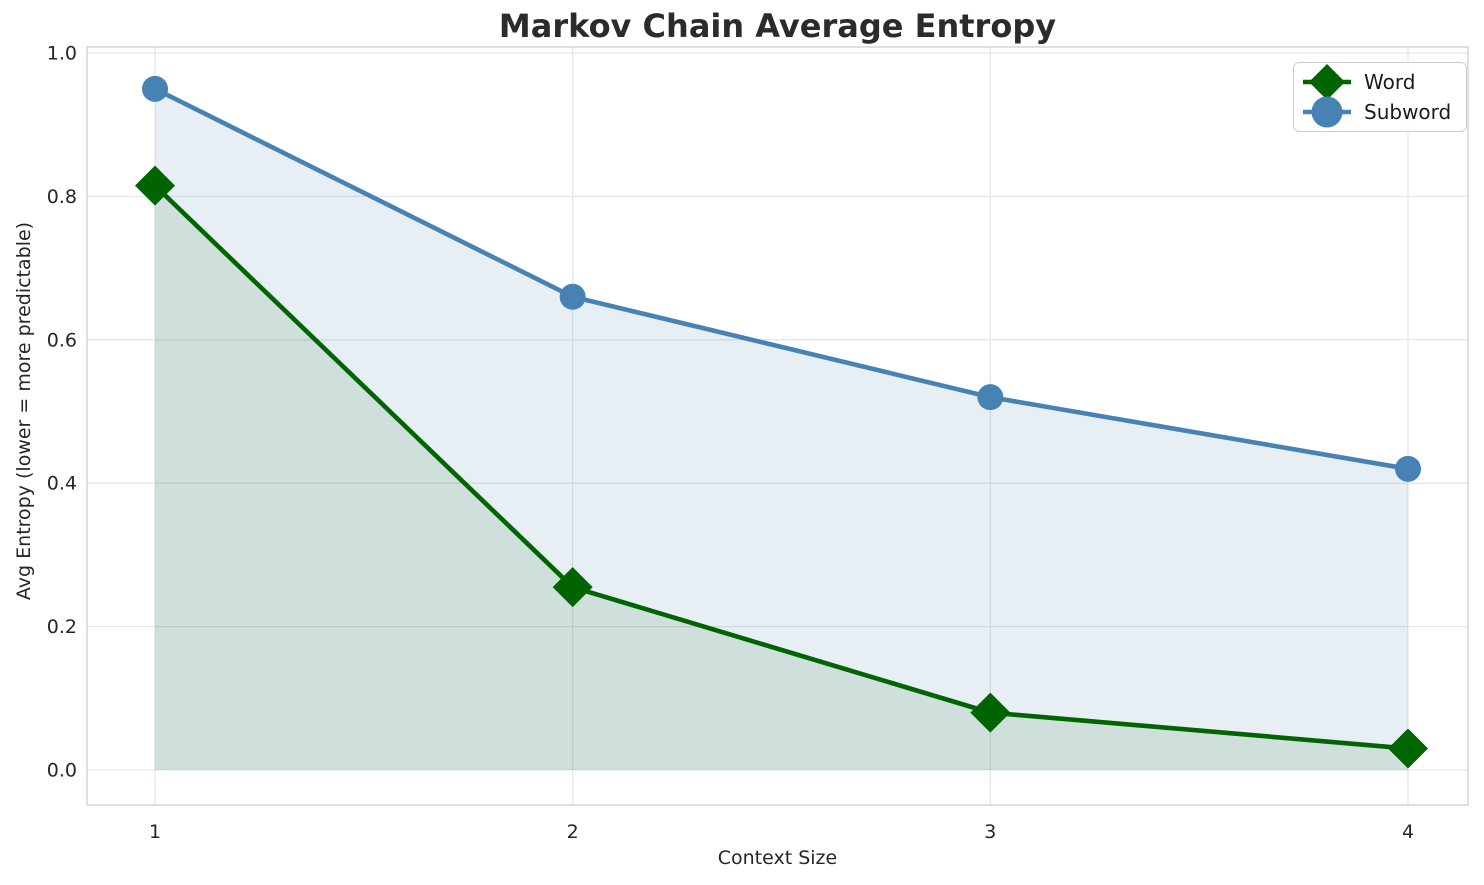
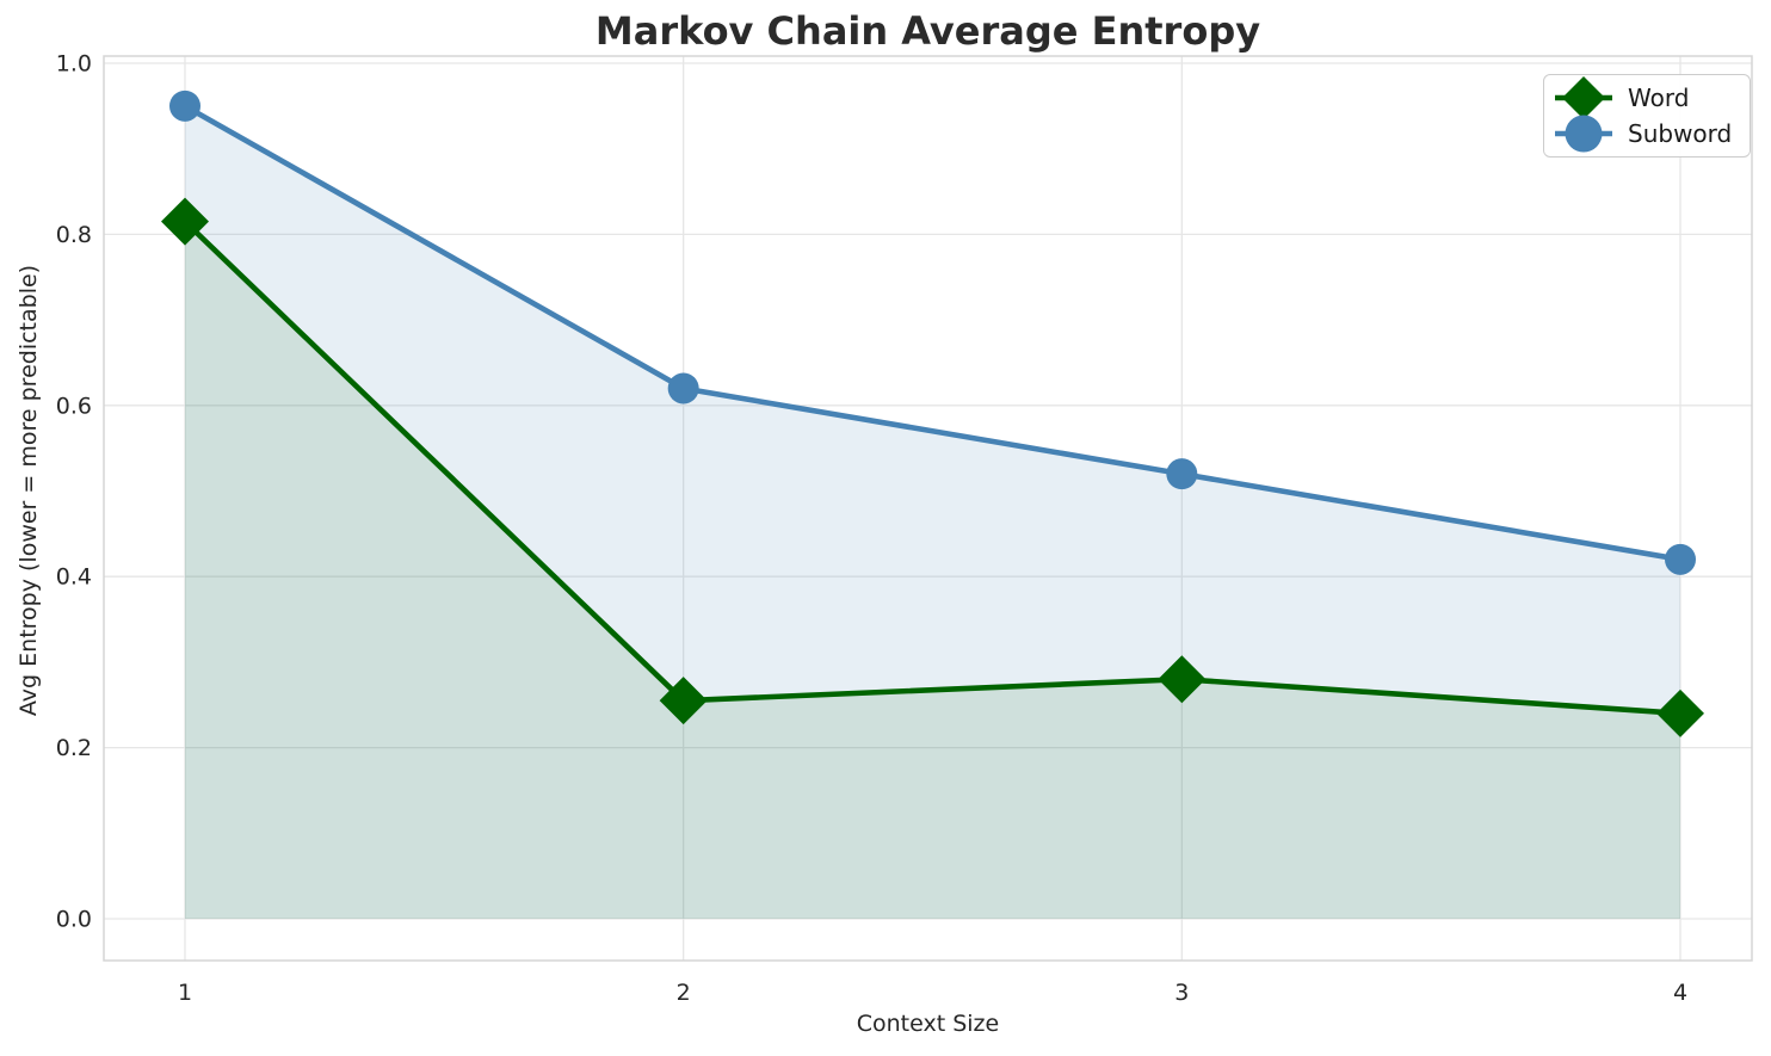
Subword/2: 0.66 -> 0.62
Word/3: 0.08 -> 0.28
Word/4: 0.03 -> 0.24
